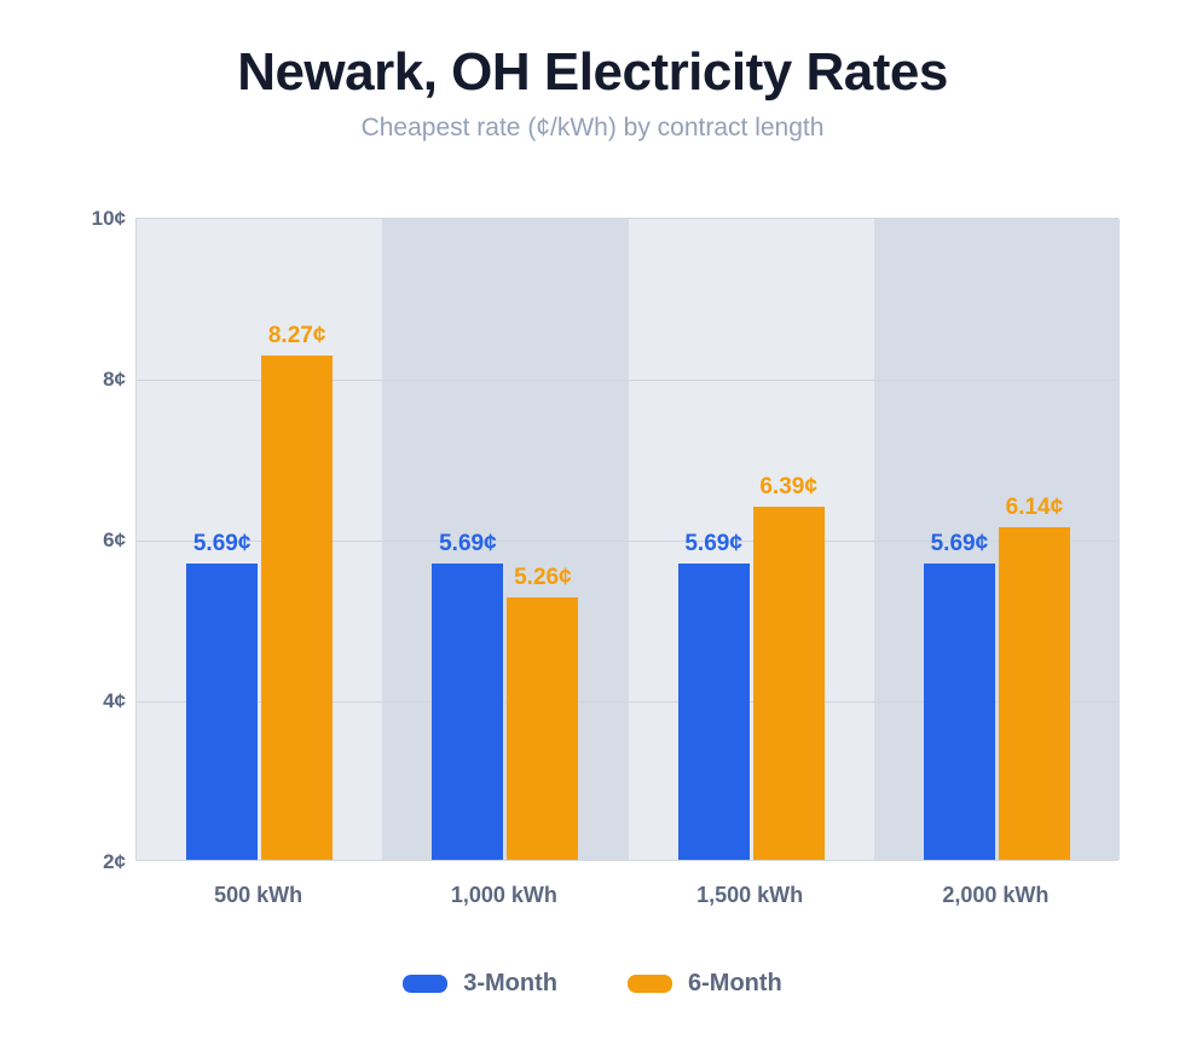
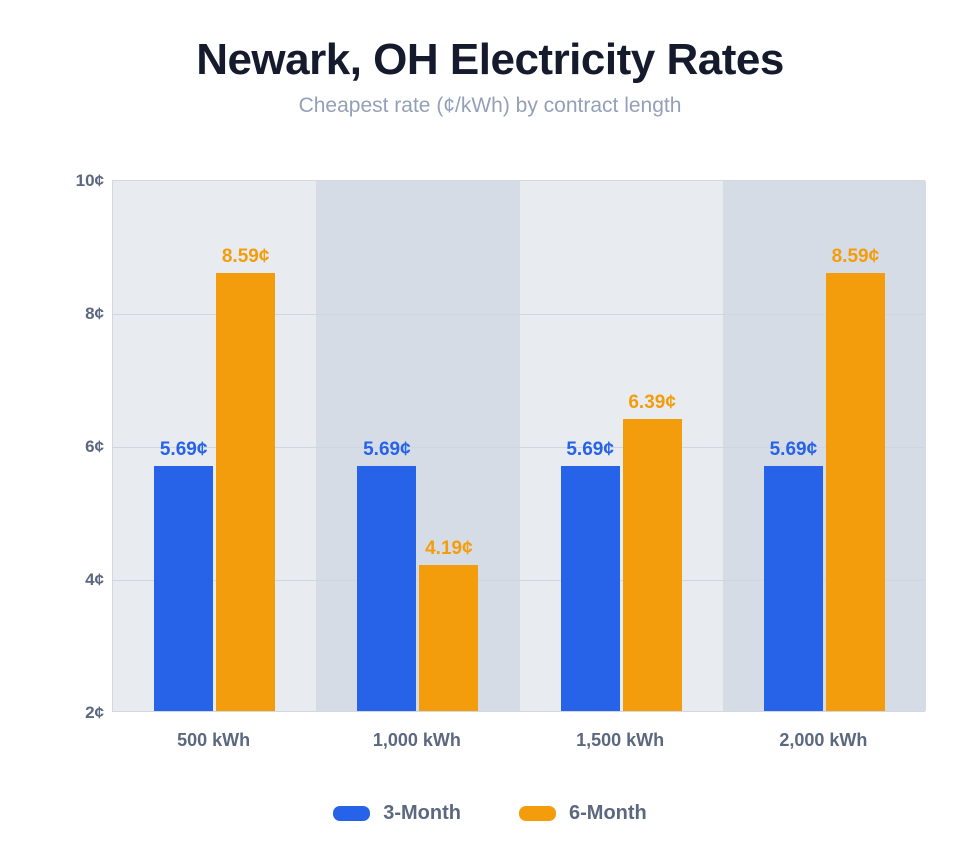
6-Month/500 kWh: 8.27 -> 8.59
6-Month/1,000 kWh: 5.26 -> 4.19
6-Month/2,000 kWh: 6.14 -> 8.59
